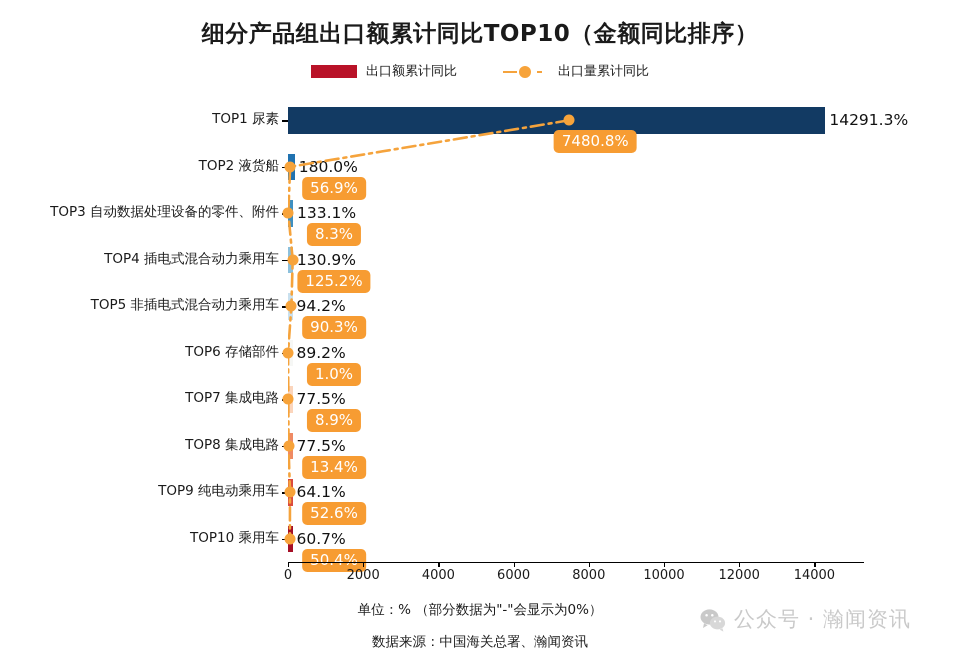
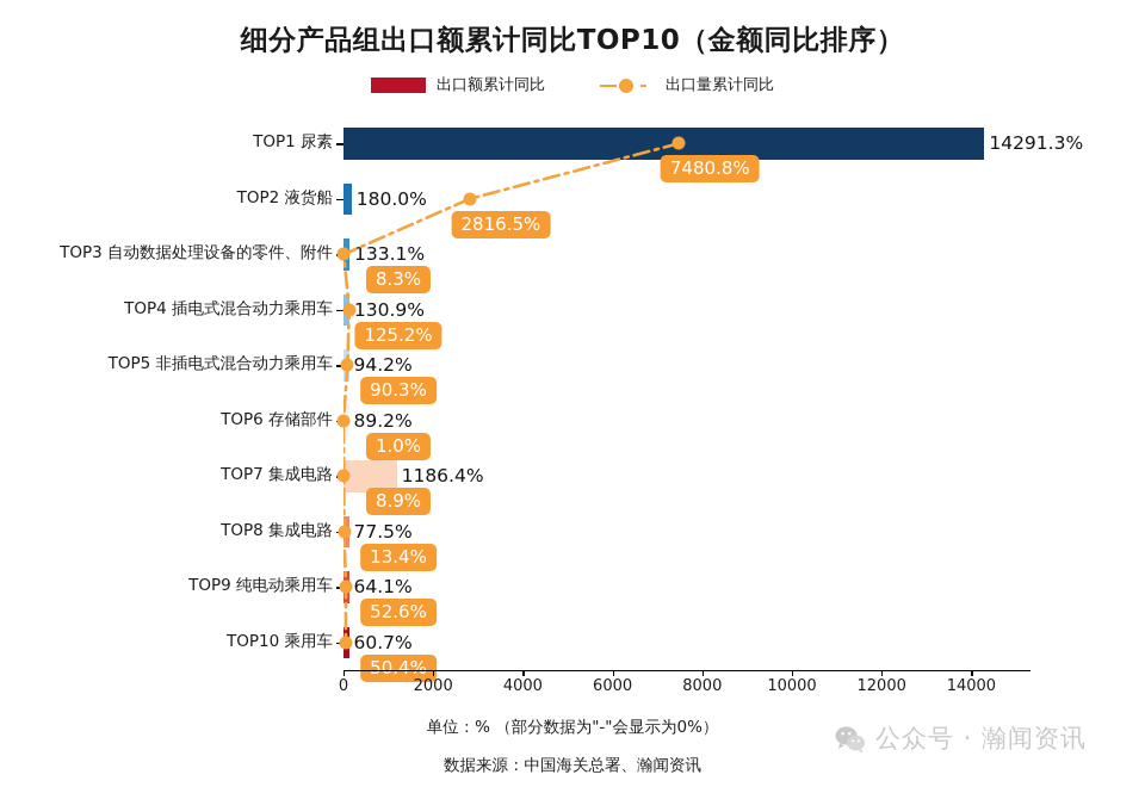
出口量累计同比/TOP2 液货船: 56.9% -> 2816.5%
出口额累计同比/TOP7 集成电路: 77.5% -> 1186.4%
